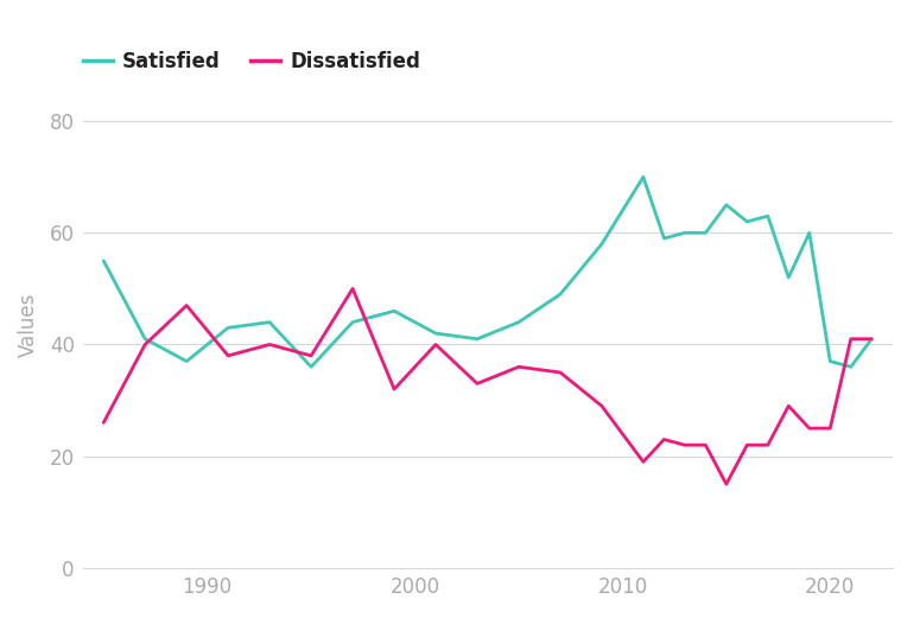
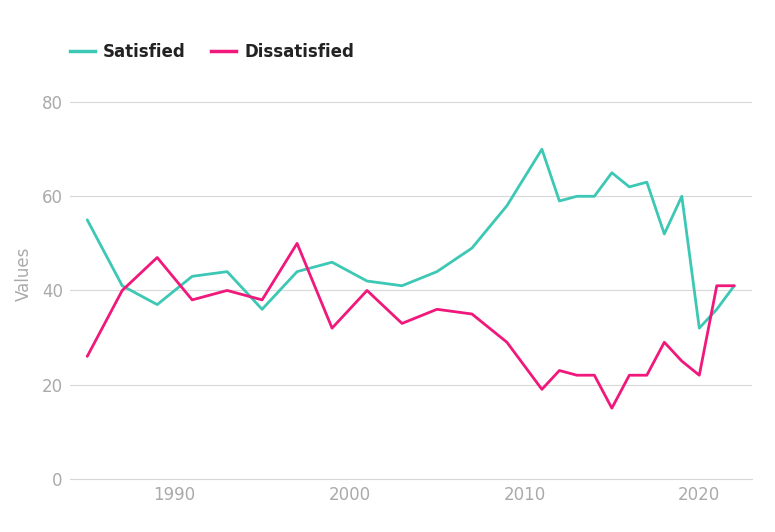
Satisfied/2020: 37 -> 32
Dissatisfied/2020: 25 -> 22
